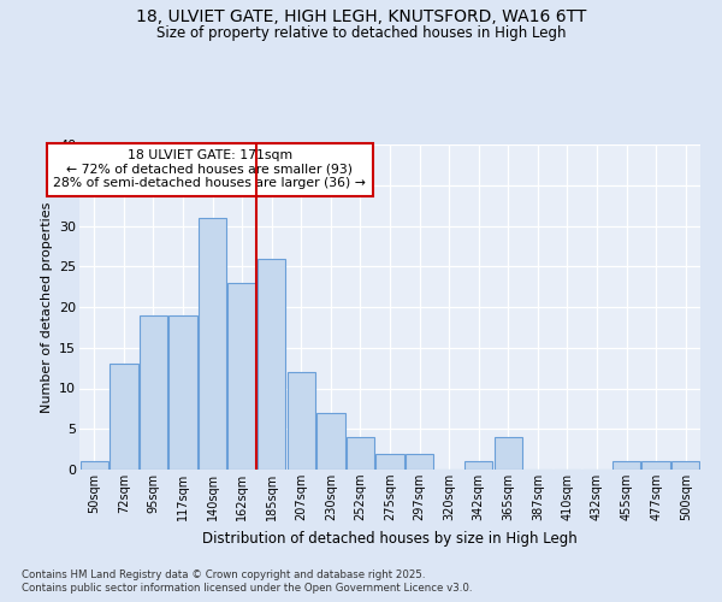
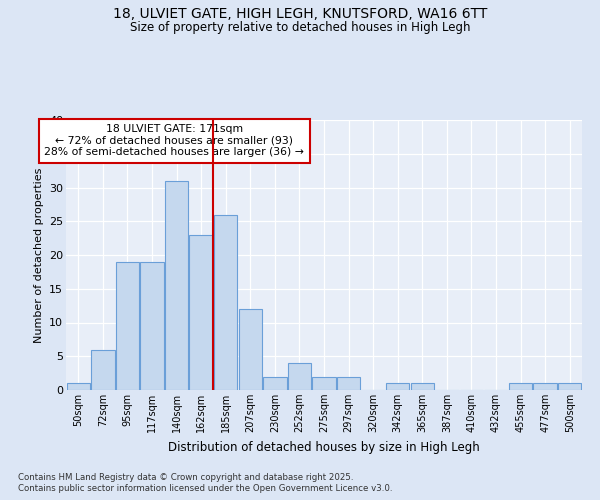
72sqm: 13 -> 6
230sqm: 7 -> 2
365sqm: 4 -> 1
